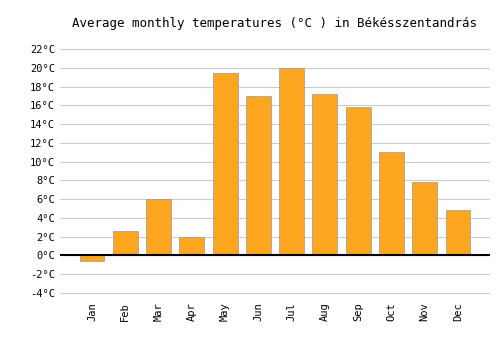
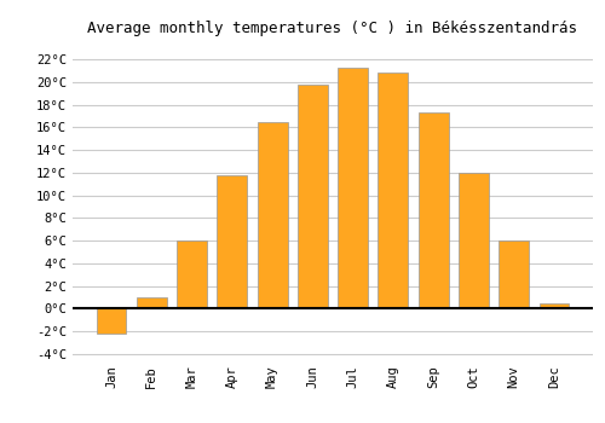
Jan: -0.6°C -> -2.2°C
Feb: 2.6°C -> 1.0°C
Apr: 2.0°C -> 11.8°C
May: 19.4°C -> 16.5°C
Jun: 17.0°C -> 19.8°C
Jul: 20.0°C -> 21.3°C
Aug: 17.2°C -> 20.8°C
Sep: 15.8°C -> 17.3°C
Oct: 11.0°C -> 12.0°C
Nov: 7.8°C -> 6.0°C
Dec: 4.8°C -> 0.5°C
